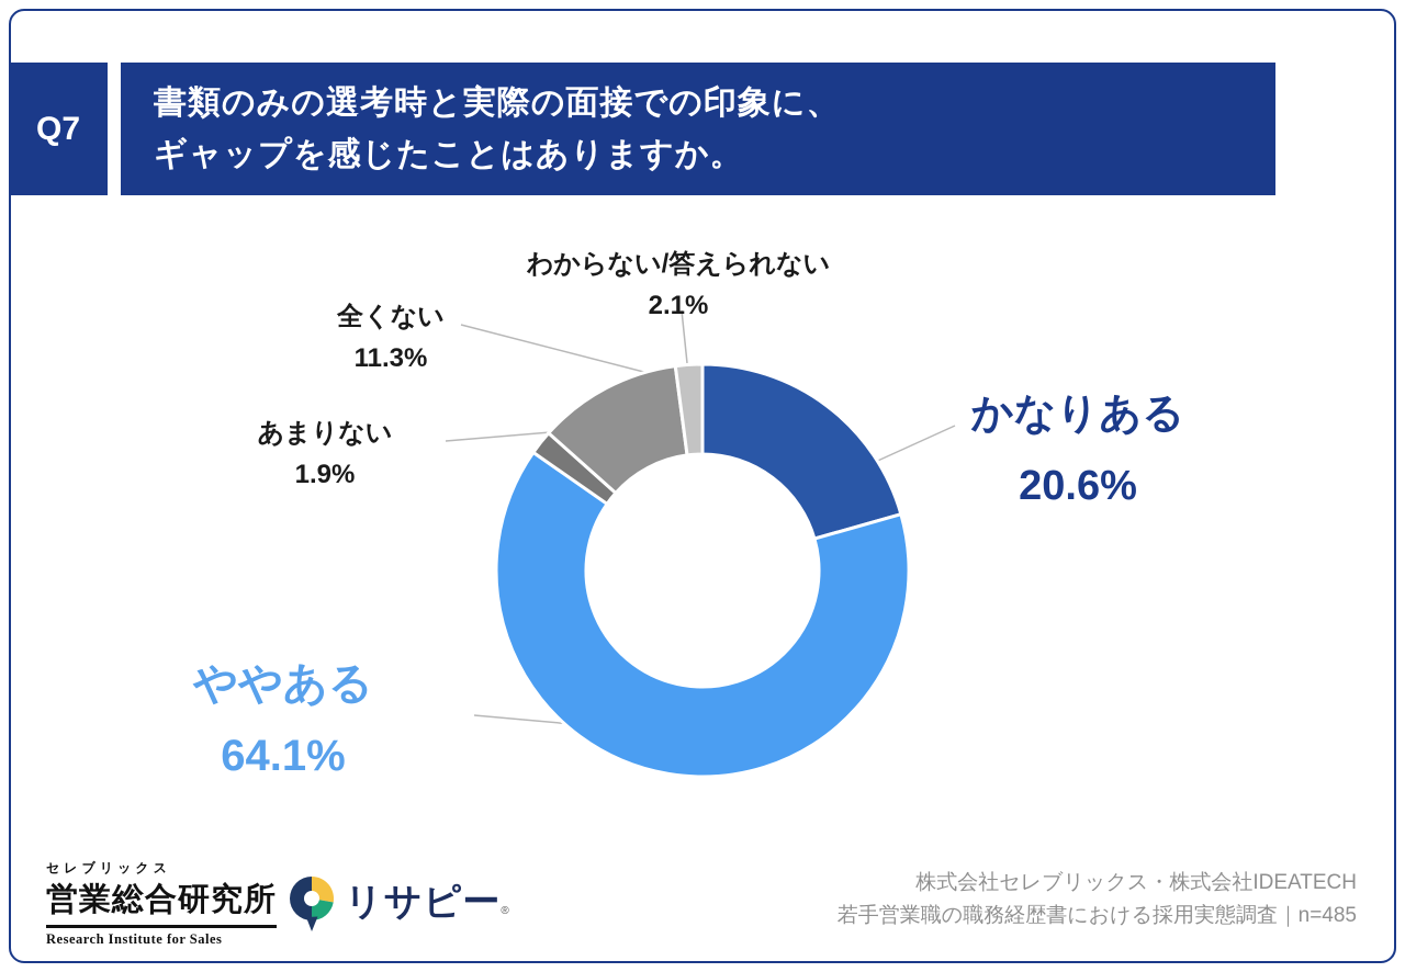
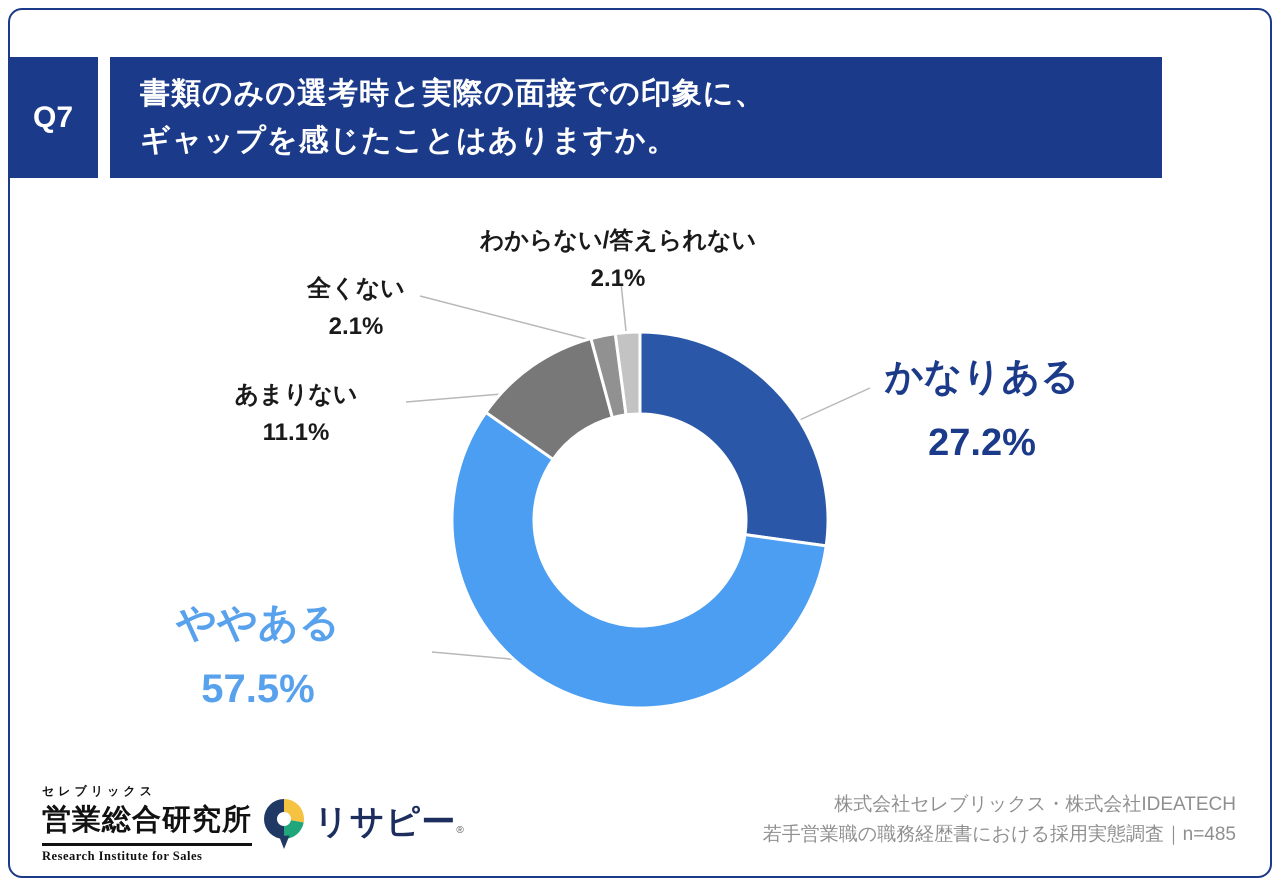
かなりある: 20.6% -> 27.2%
ややある: 64.1% -> 57.5%
あまりない: 1.9% -> 11.1%
全くない: 11.3% -> 2.1%
